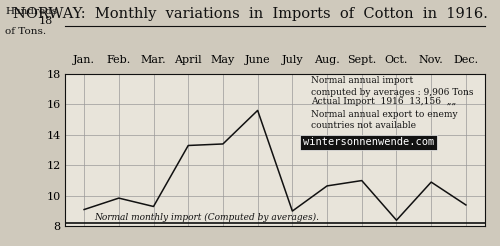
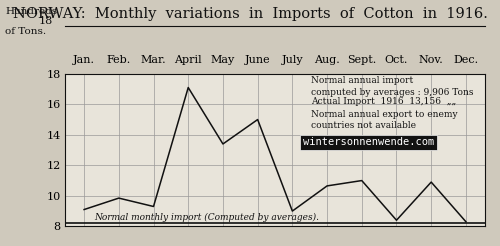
April: 13.3 -> 17.1
June: 15.6 -> 15.0
Dec.: 9.4 -> 8.3
